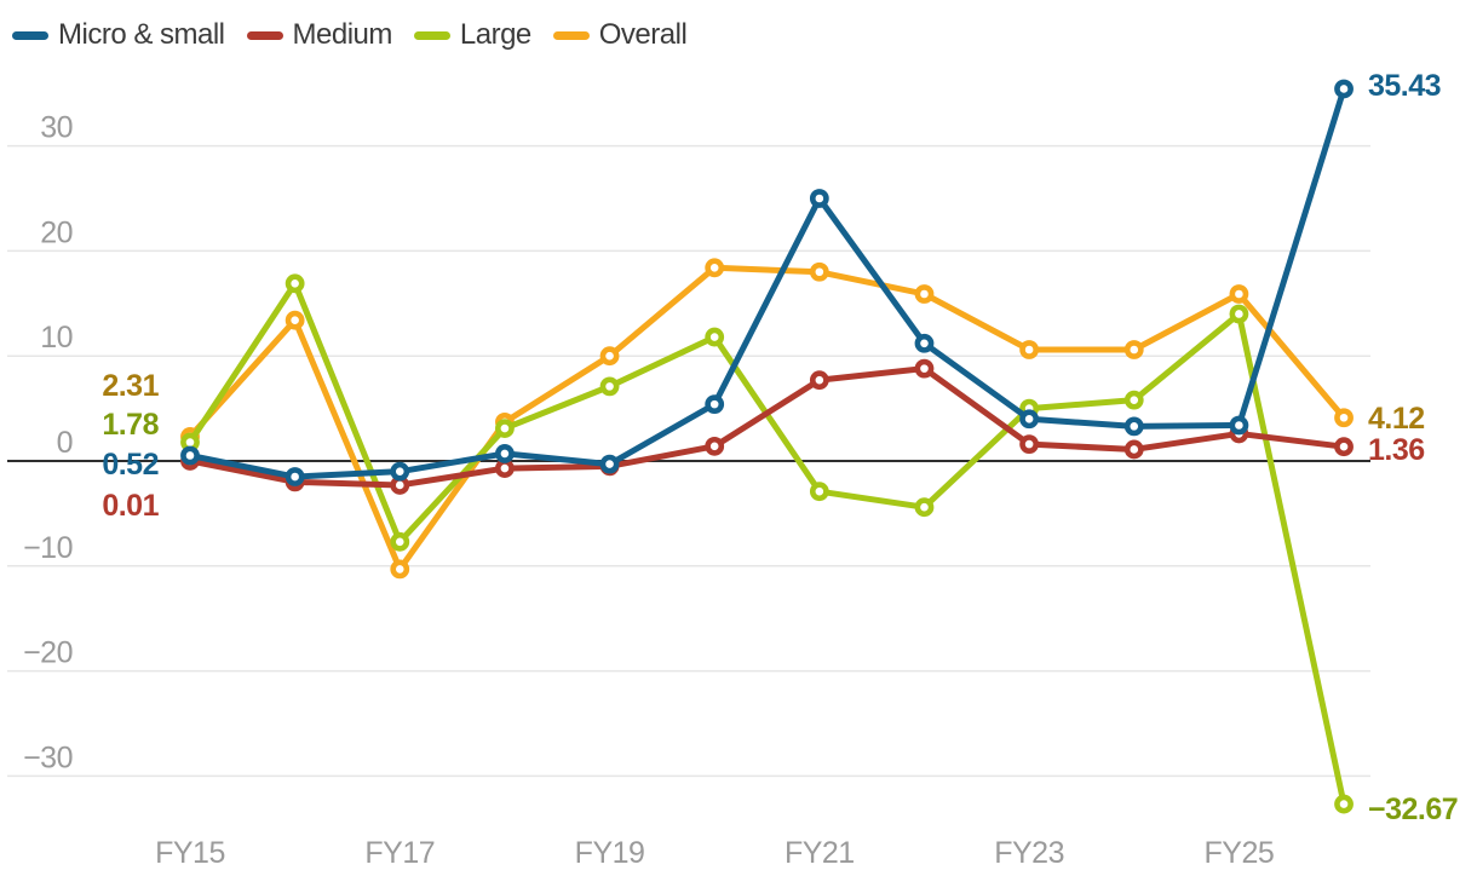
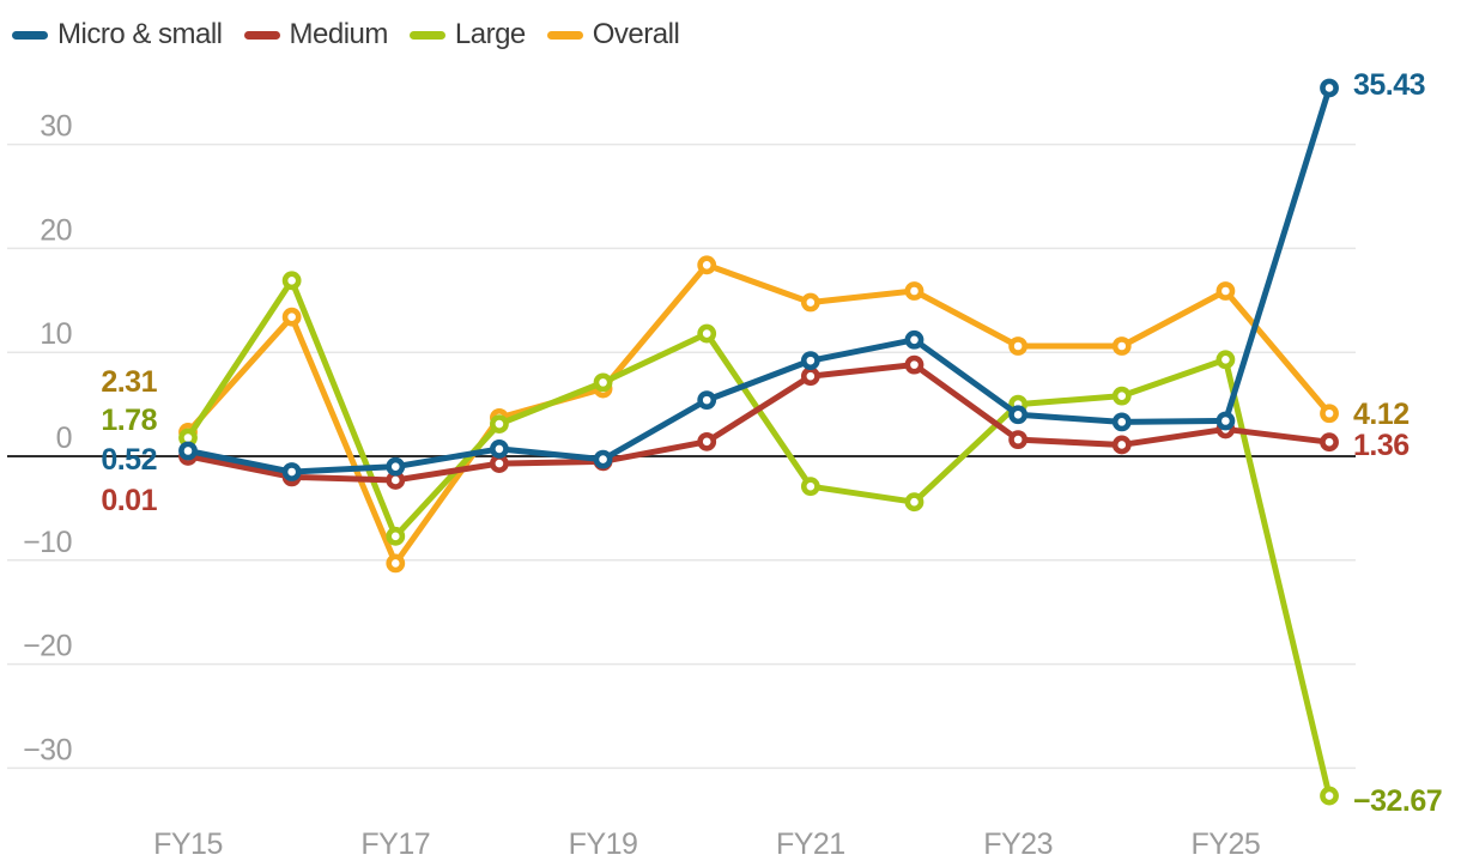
Overall/FY19: 10 -> 6
Micro & small/FY21: 25 -> 9
Overall/FY21: 18 -> 15
Large/FY25: 14 -> 9
